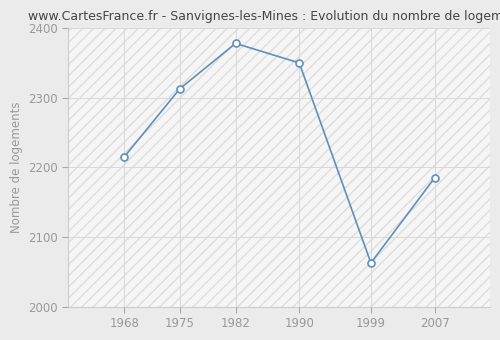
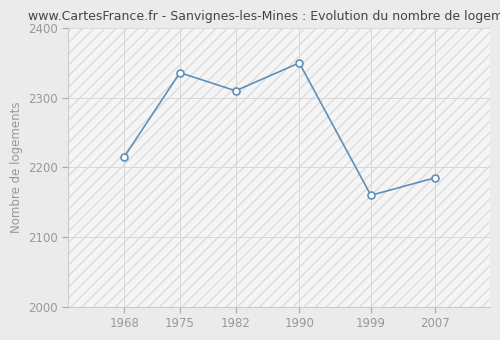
1975: 2313 -> 2336
1982: 2378 -> 2310
1999: 2063 -> 2160
